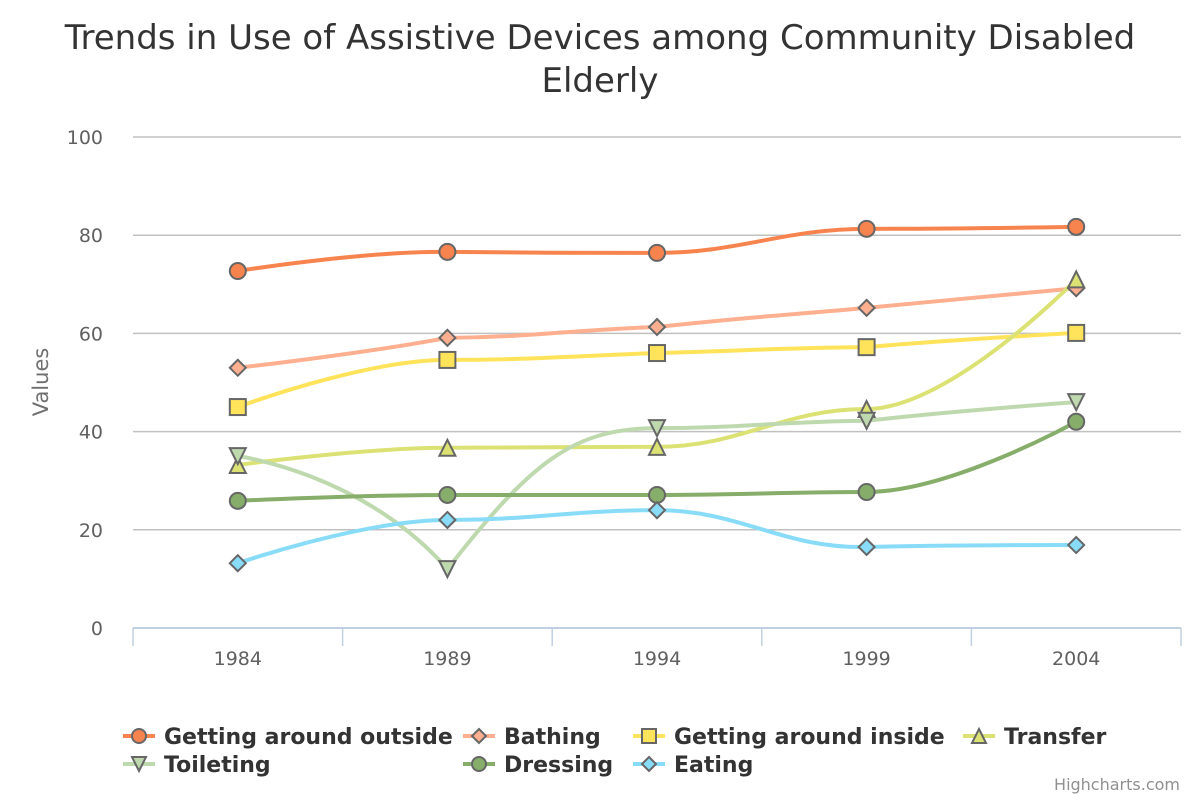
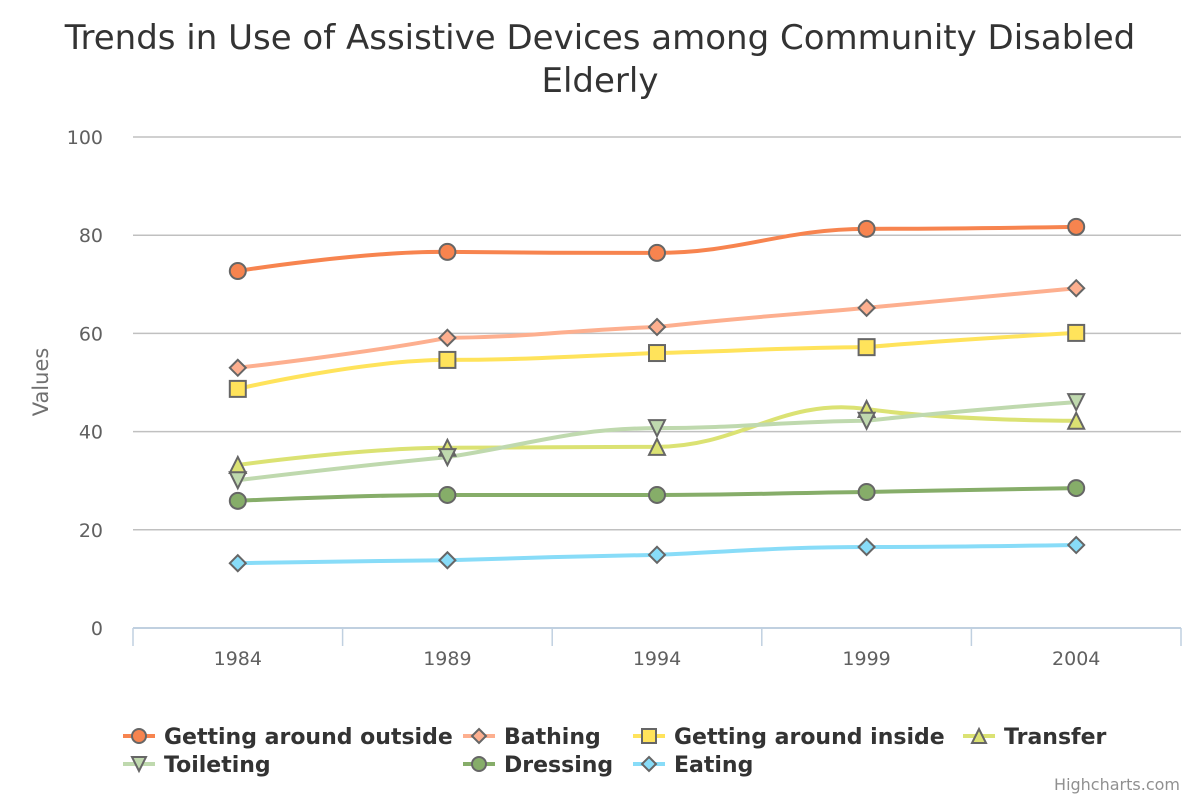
Getting around inside/1984: 45 -> 49
Toileting/1984: 35 -> 30
Toileting/1989: 12 -> 35
Eating/1989: 22 -> 14
Eating/1994: 24 -> 15
Transfer/2004: 71 -> 42
Dressing/2004: 42 -> 28
